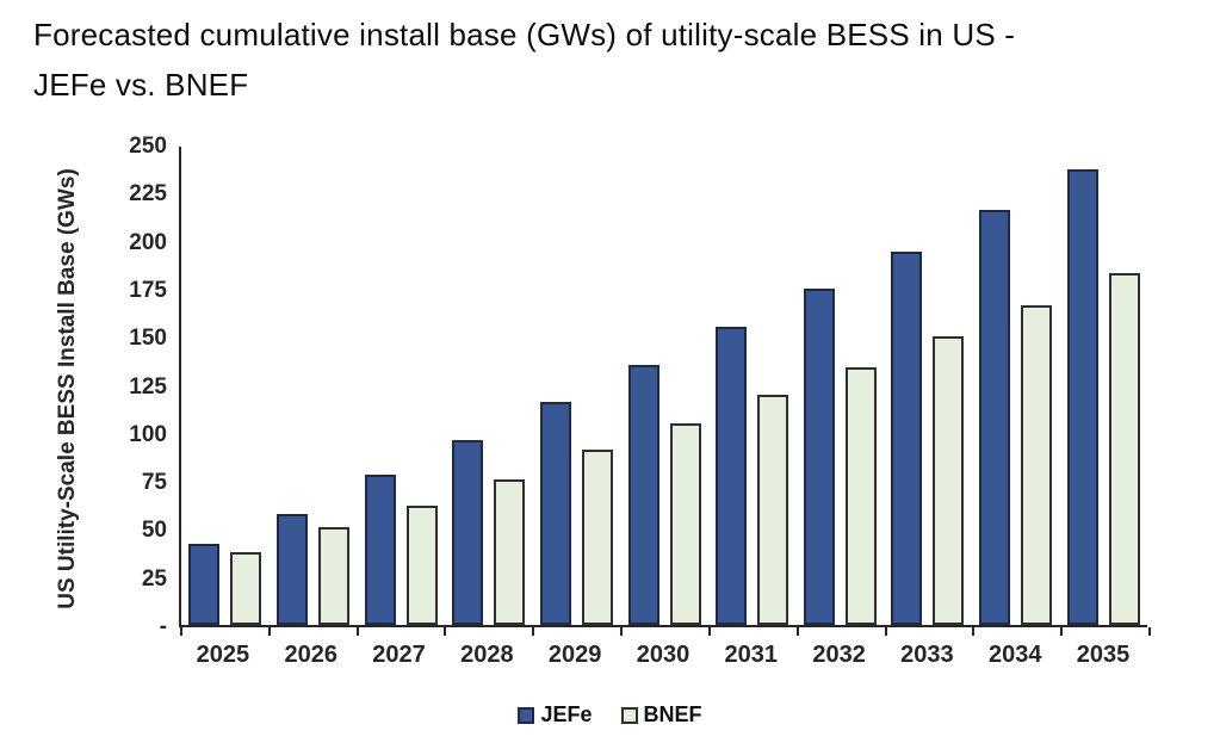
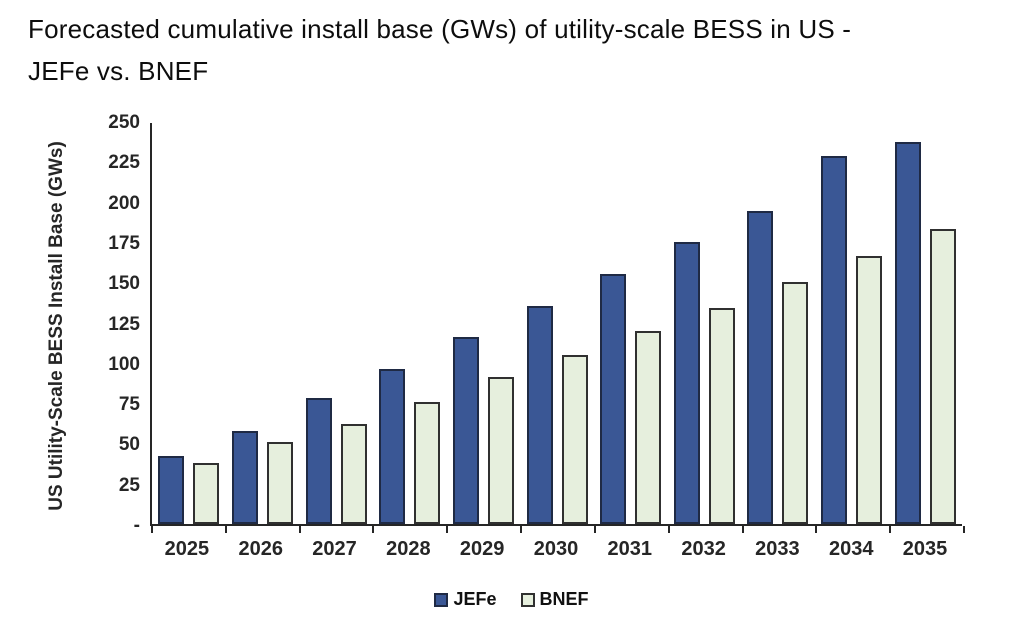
JEFe/2034: 216 -> 228
